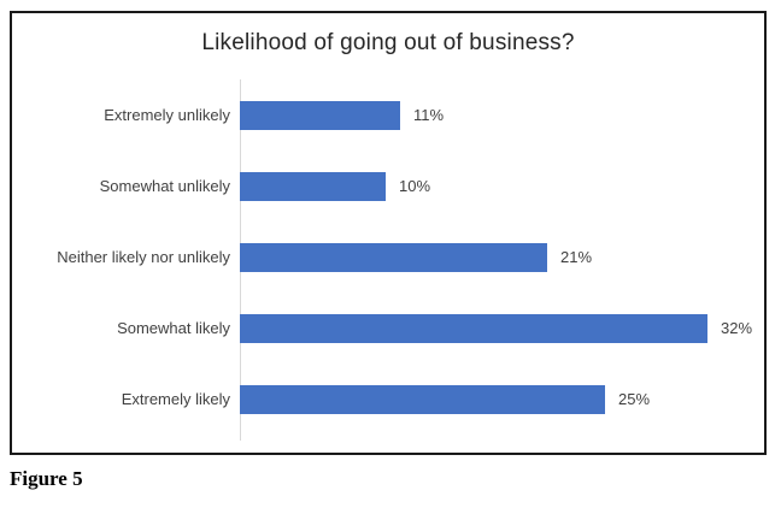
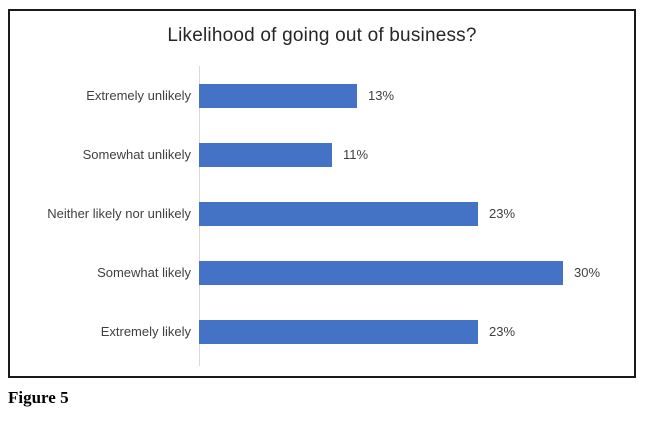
Extremely unlikely: 11% -> 13%
Somewhat unlikely: 10% -> 11%
Neither likely nor unlikely: 21% -> 23%
Somewhat likely: 32% -> 30%
Extremely likely: 25% -> 23%
